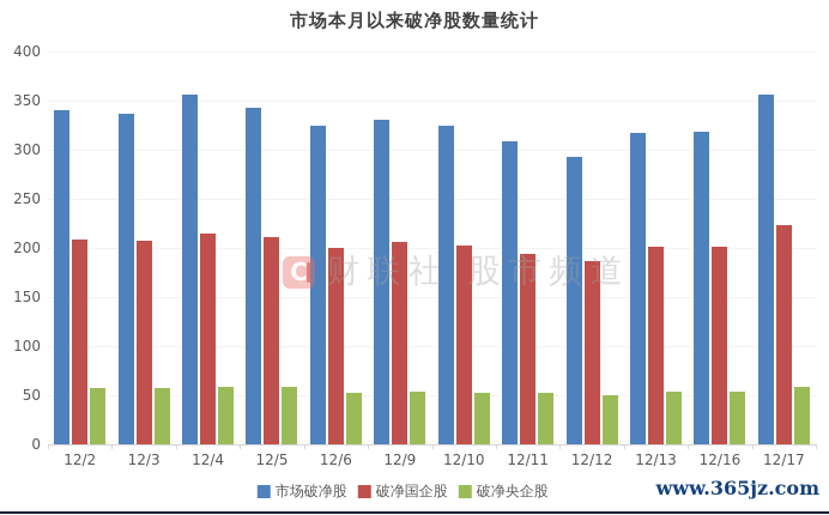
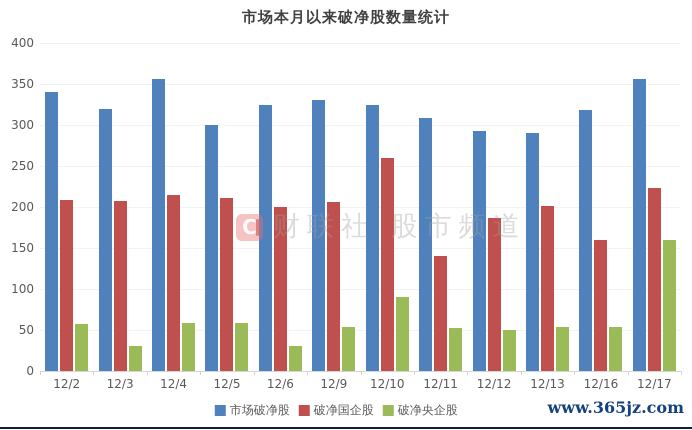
市场破净股/12/3: 340 -> 320
破净央企股/12/3: 60 -> 30
市场破净股/12/5: 340 -> 300
破净央企股/12/6: 50 -> 30
破净国企股/12/10: 200 -> 260
破净央企股/12/10: 50 -> 90
破净国企股/12/11: 190 -> 140
市场破净股/12/13: 320 -> 290
破净国企股/12/16: 200 -> 160
破净央企股/12/17: 60 -> 160
